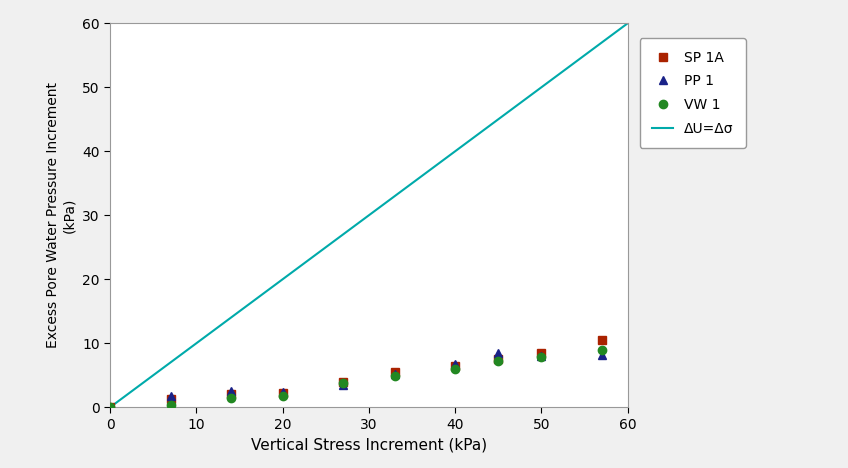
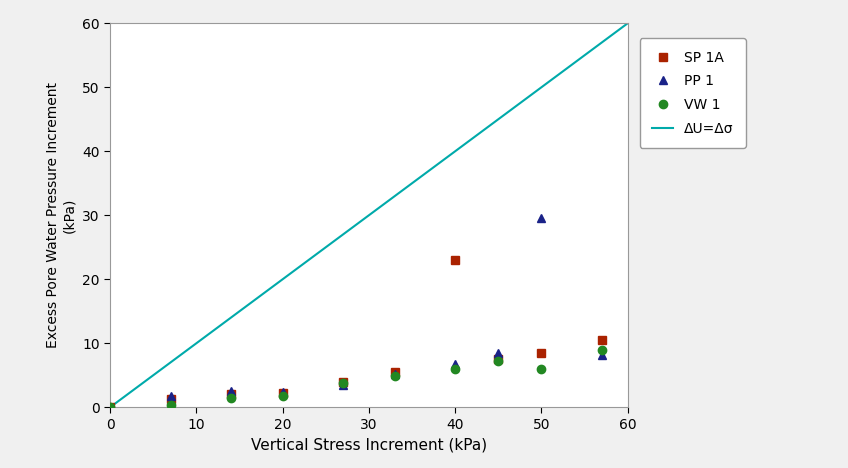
SP 1A/40: 6.5 -> 23.0
PP 1/50: 8.0 -> 29.6
VW 1/50: 7.8 -> 6.0
